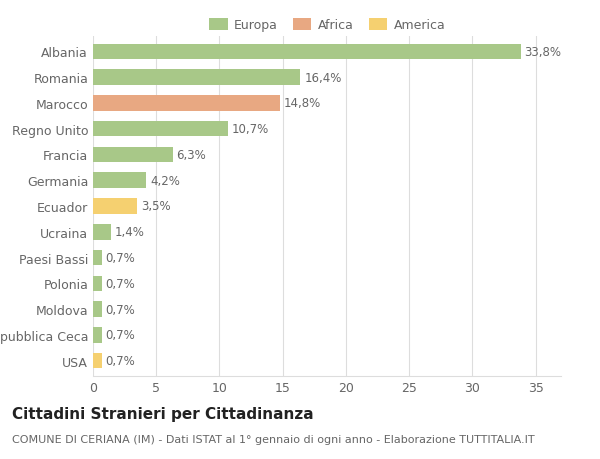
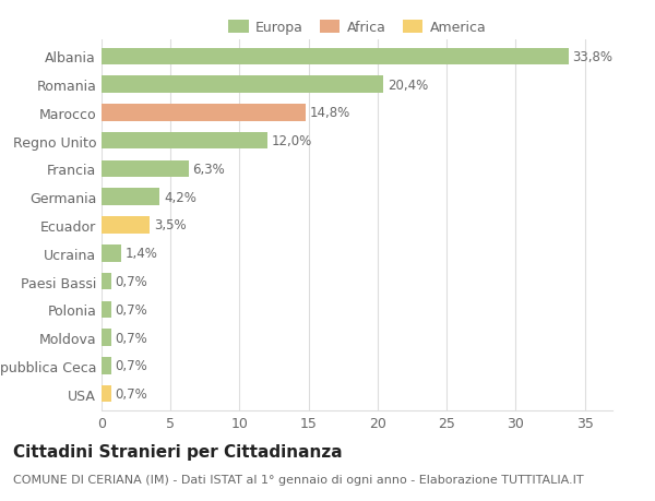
Romania: 16,4% -> 20,4%
Regno Unito: 10,7% -> 12,0%
